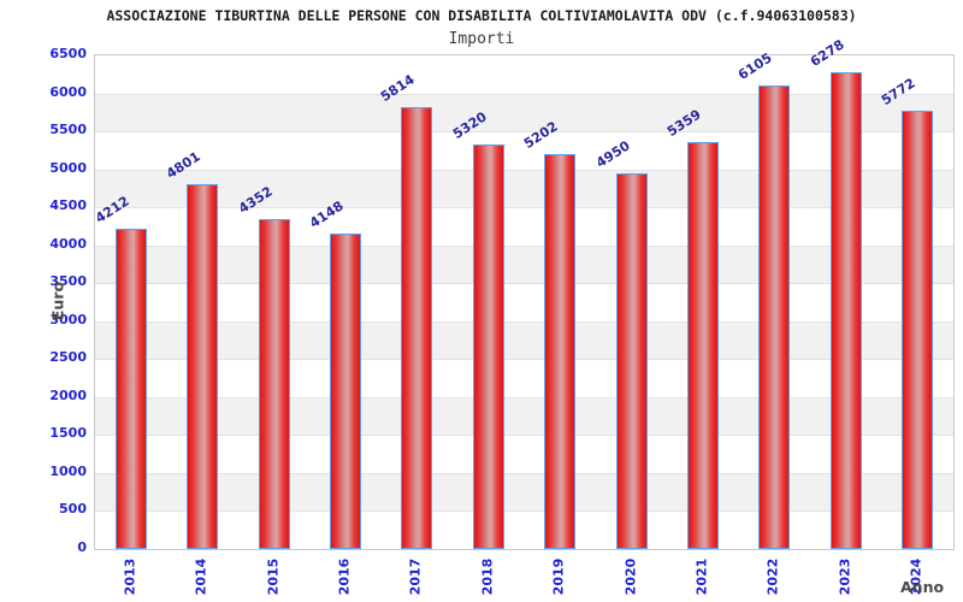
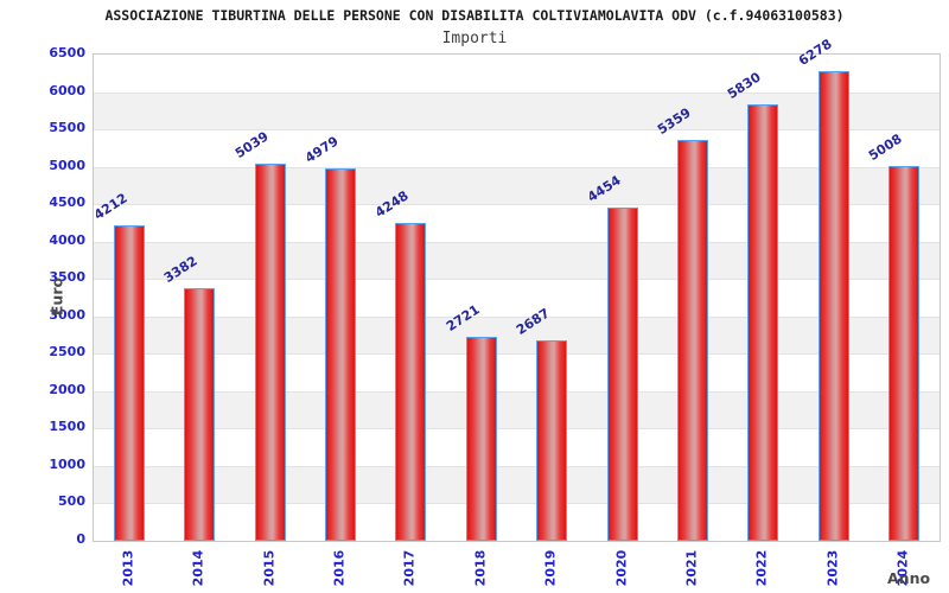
2014: 4801 -> 3382
2015: 4352 -> 5039
2016: 4148 -> 4979
2017: 5814 -> 4248
2018: 5320 -> 2721
2019: 5202 -> 2687
2020: 4950 -> 4454
2022: 6105 -> 5830
2024: 5772 -> 5008
